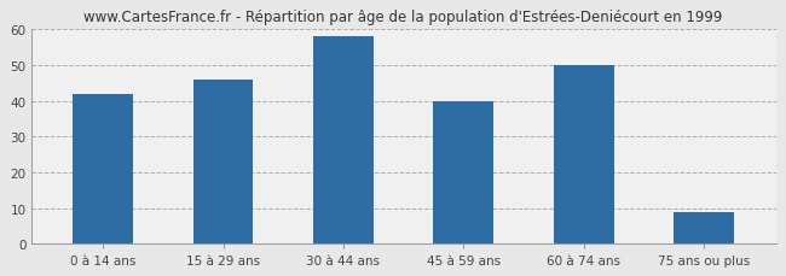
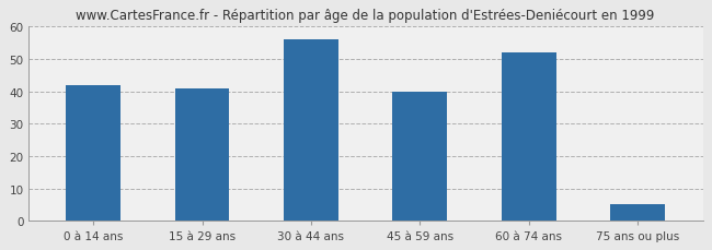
15 à 29 ans: 46 -> 41
30 à 44 ans: 58 -> 56
60 à 74 ans: 50 -> 52
75 ans ou plus: 9 -> 5
